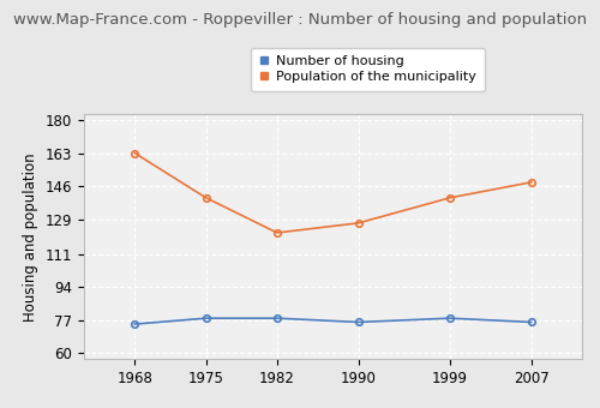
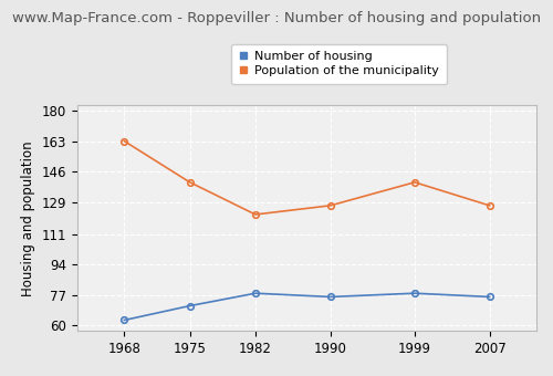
Number of housing/1968: 75 -> 63
Number of housing/1975: 78 -> 71
Population of the municipality/2007: 148 -> 127
